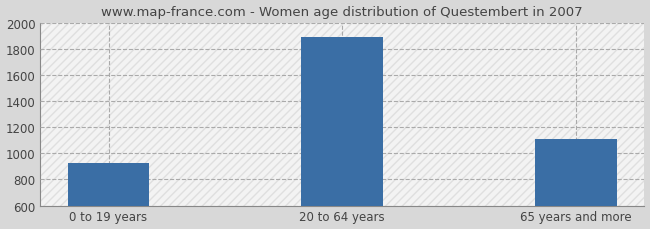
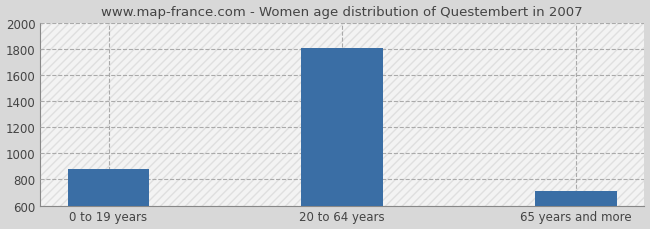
0 to 19 years: 930 -> 880
20 to 64 years: 1890 -> 1810
65 years and more: 1110 -> 720
